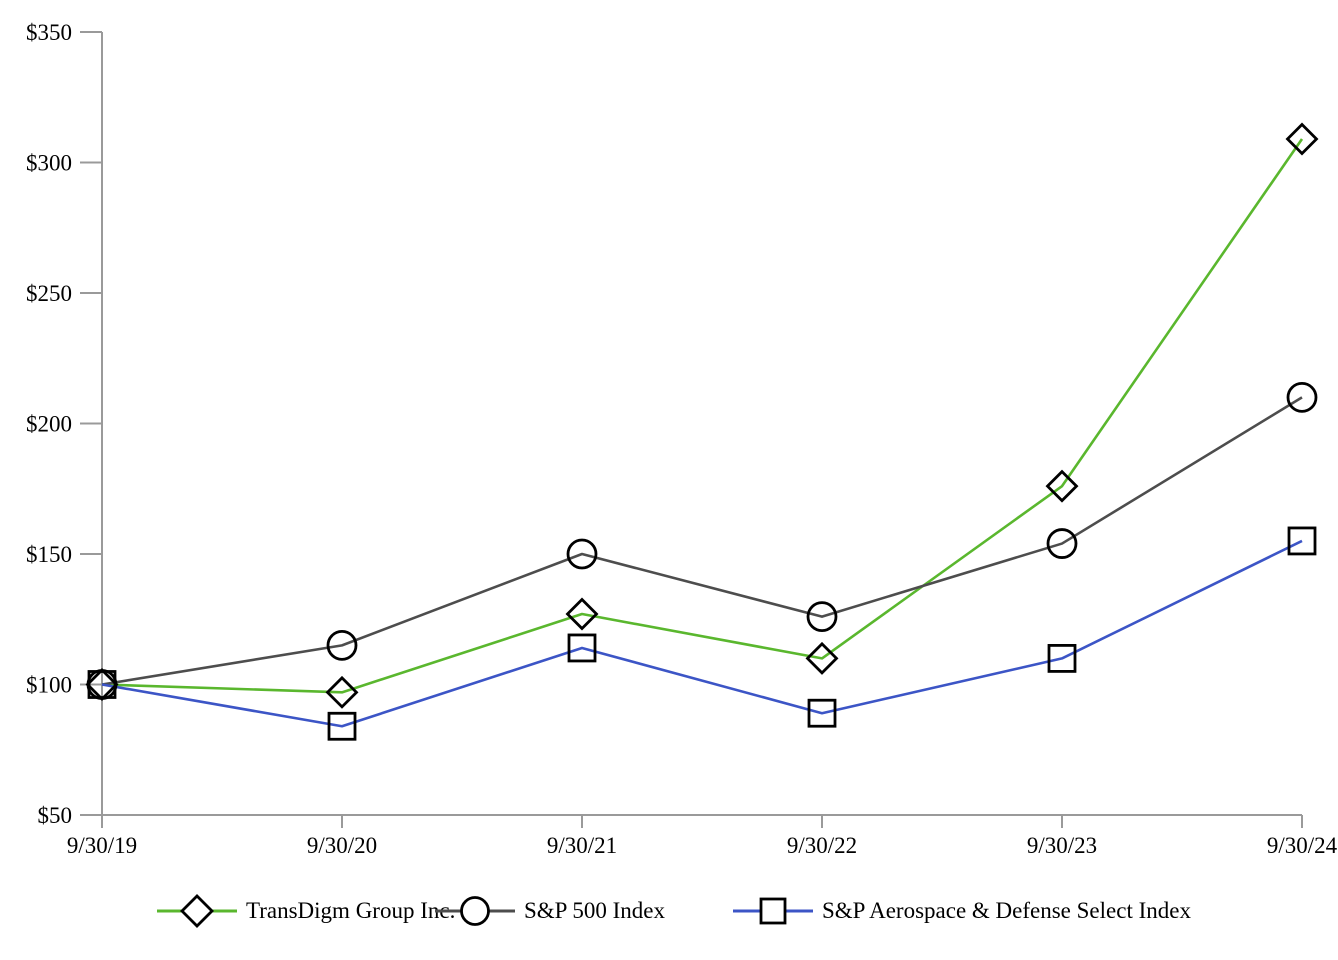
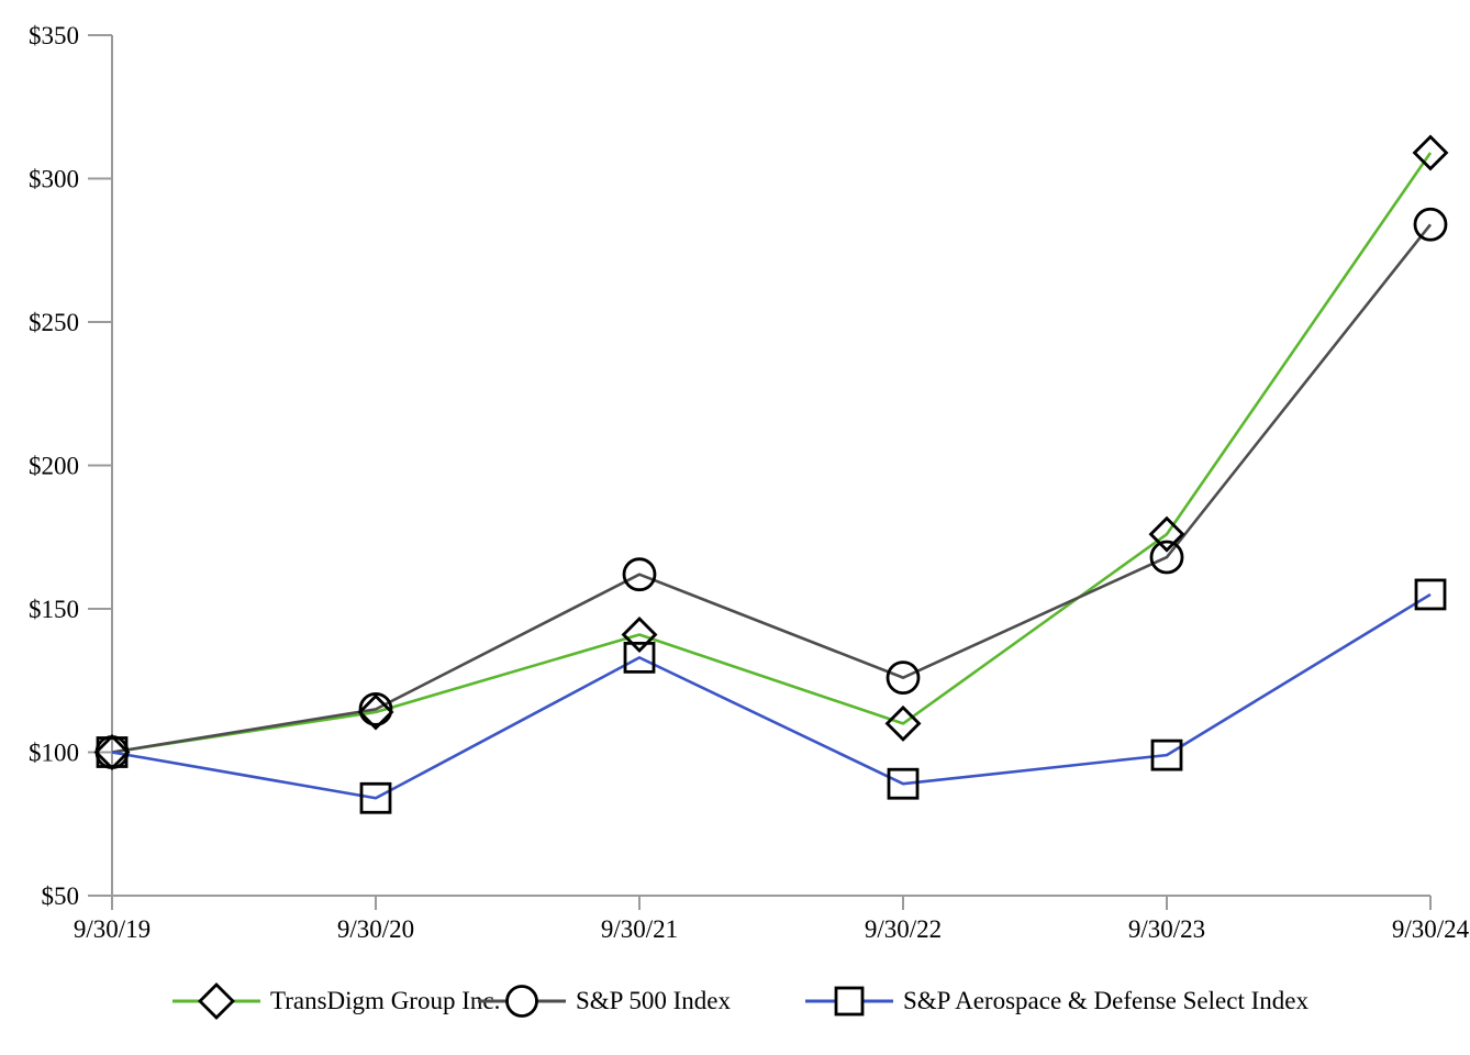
TransDigm Group Inc./9/30/20: $97 -> $114
TransDigm Group Inc./9/30/21: $127 -> $141
S&P 500 Index/9/30/21: $150 -> $162
S&P Aerospace & Defense Select Index/9/30/21: $114 -> $133
S&P 500 Index/9/30/23: $154 -> $168
S&P Aerospace & Defense Select Index/9/30/23: $110 -> $99
S&P 500 Index/9/30/24: $210 -> $284
